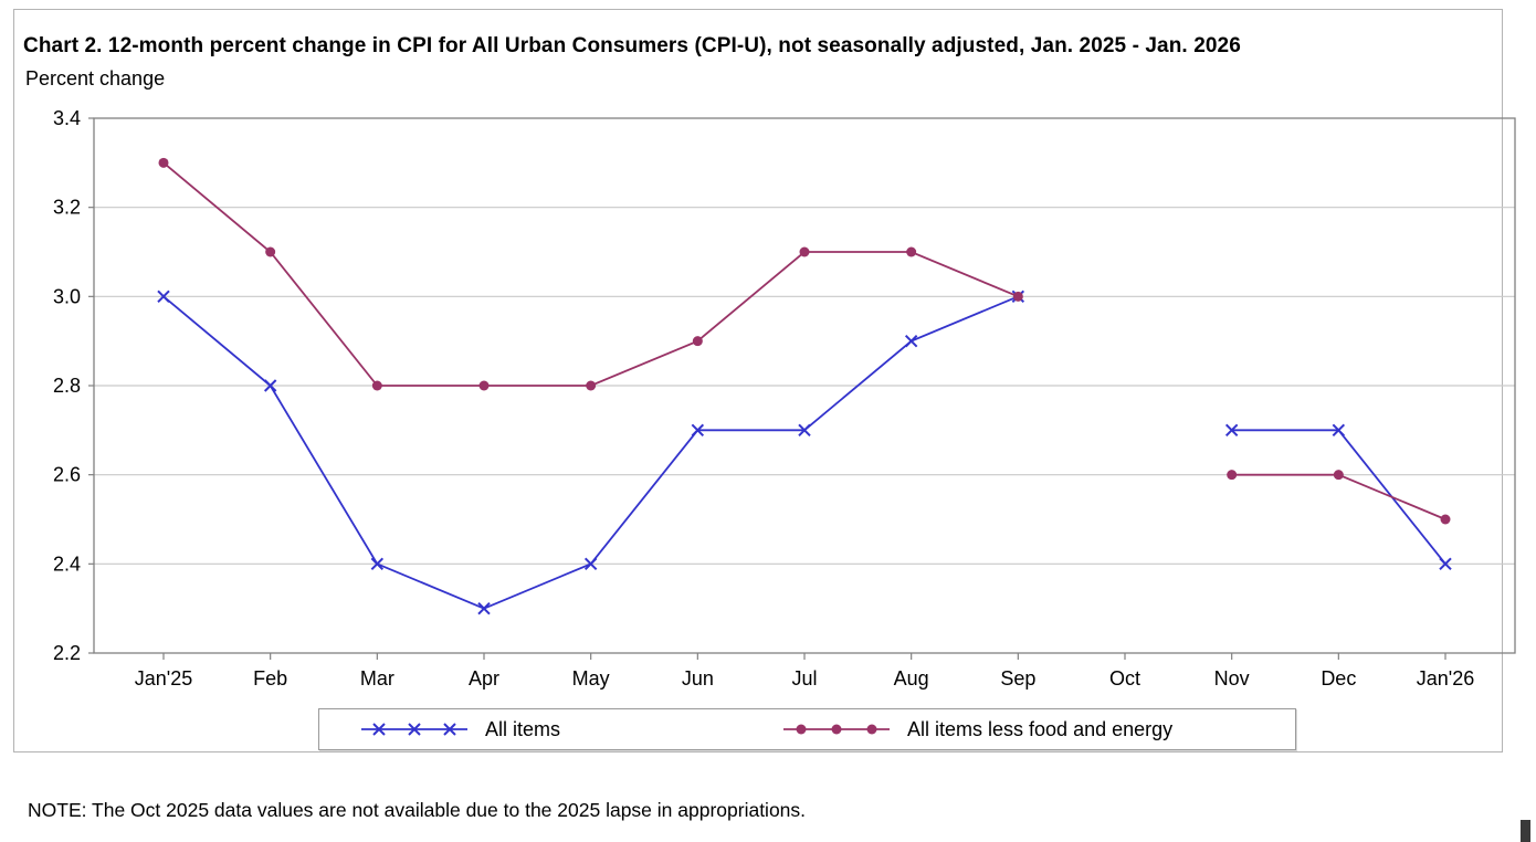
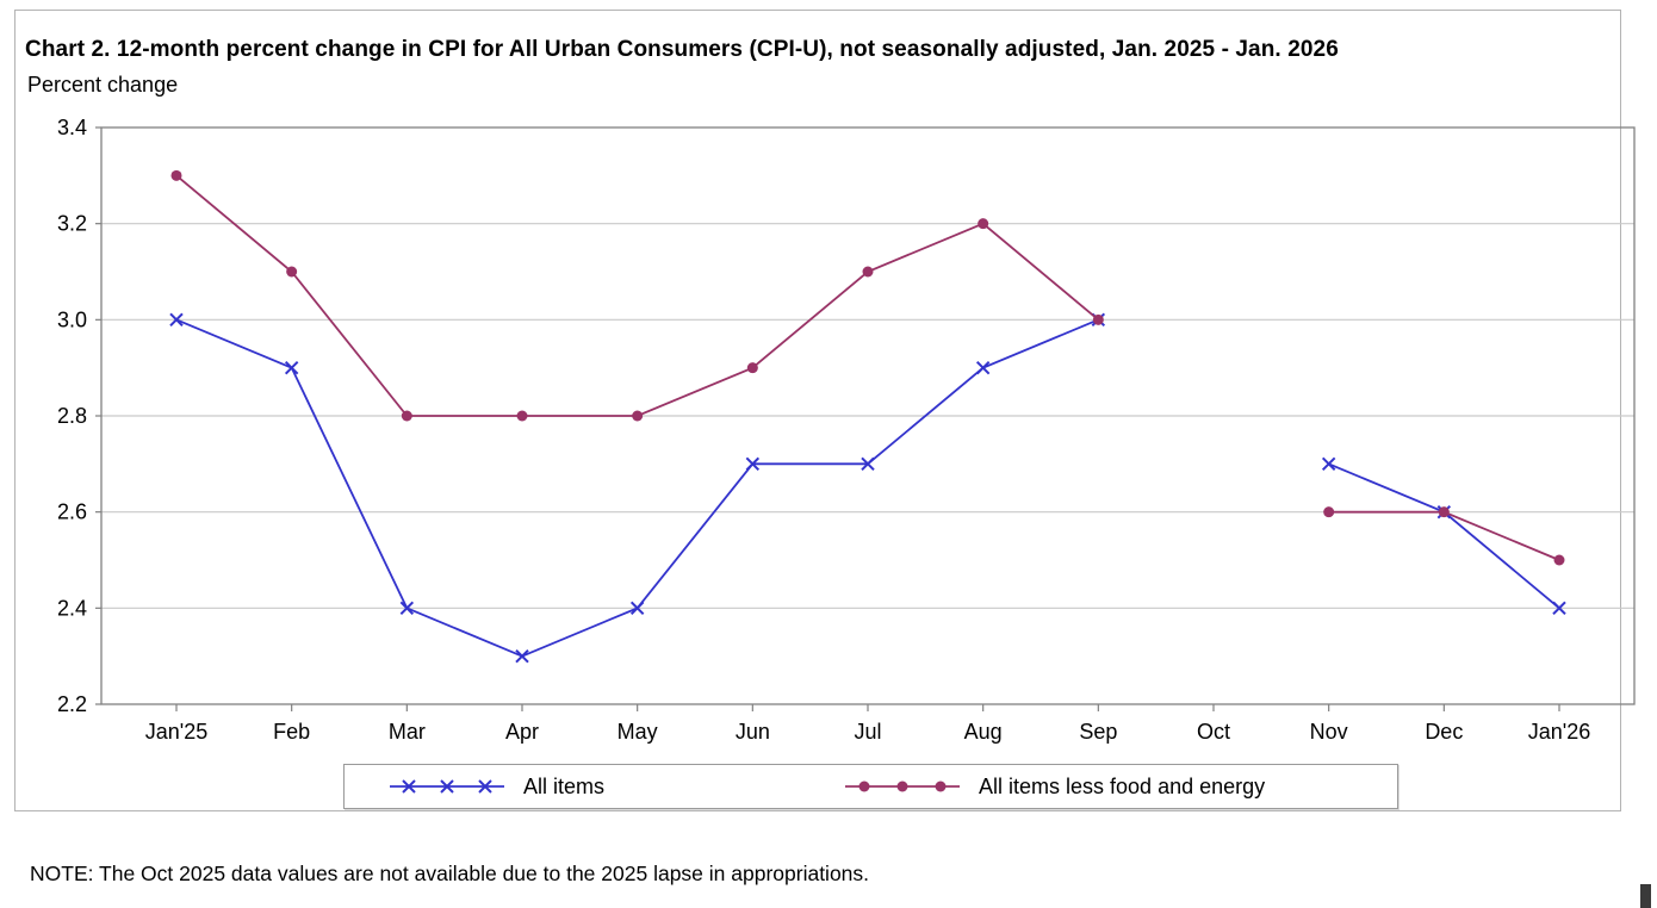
All items/Feb: 2.8 -> 2.9
All items less food and energy/Aug: 3.1 -> 3.2
All items/Dec: 2.7 -> 2.6
